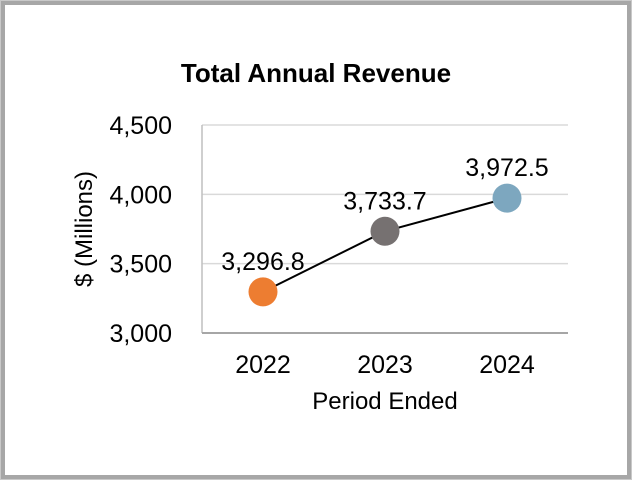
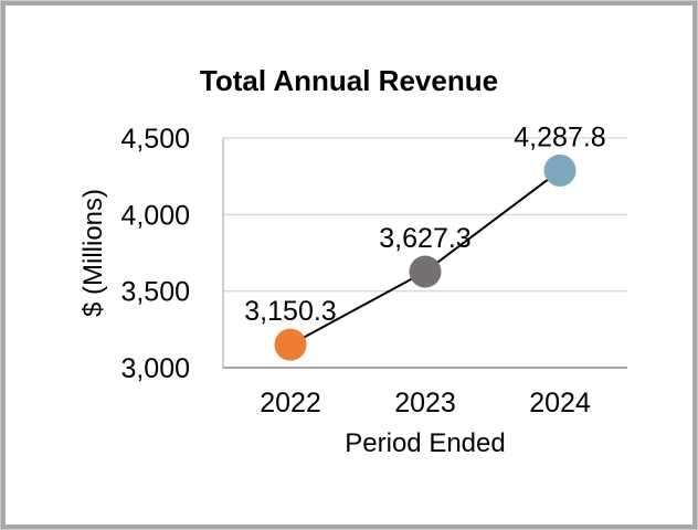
2022: 3,296.8 -> 3,150.3
2023: 3,733.7 -> 3,627.3
2024: 3,972.5 -> 4,287.8
